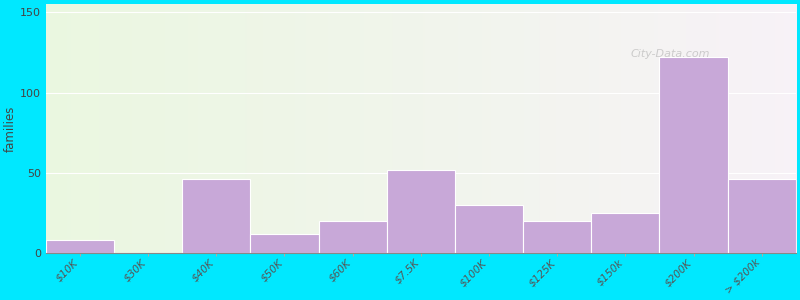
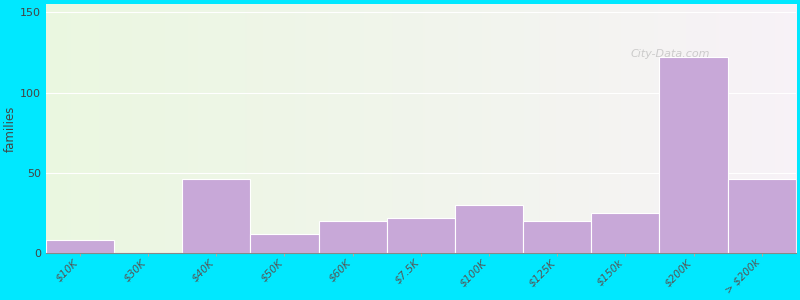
$7.5K: 52 -> 22
